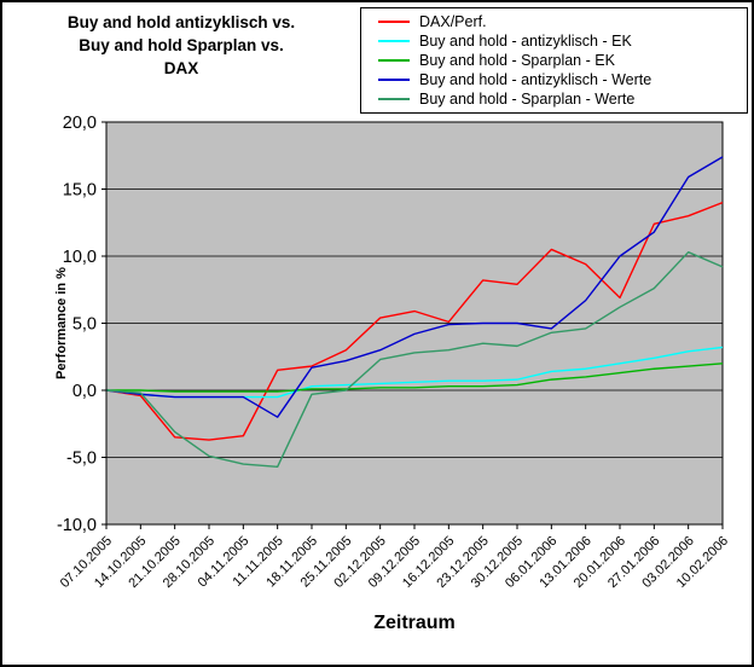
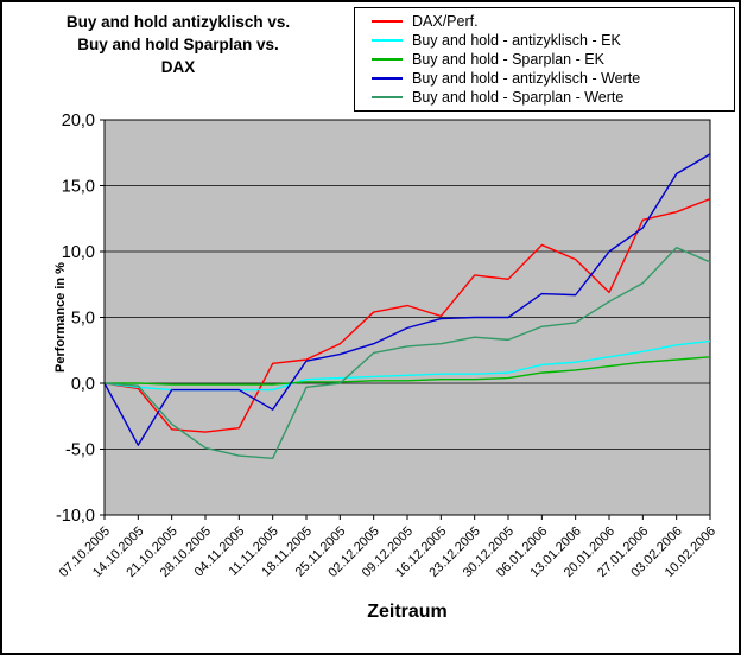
Buy and hold - antizyklisch - Werte/14.10.2005: -0,3 -> -4,7
Buy and hold - antizyklisch - Werte/06.01.2006: 4,6 -> 6,8
